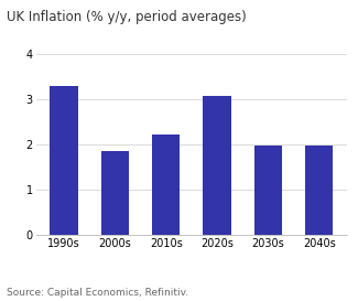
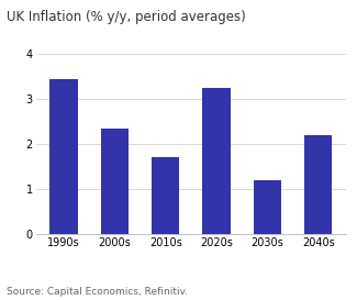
1990s: 3.30 -> 3.45
2000s: 1.85 -> 2.35
2010s: 2.22 -> 1.70
2020s: 3.08 -> 3.25
2030s: 1.98 -> 1.20
2040s: 1.98 -> 2.20
